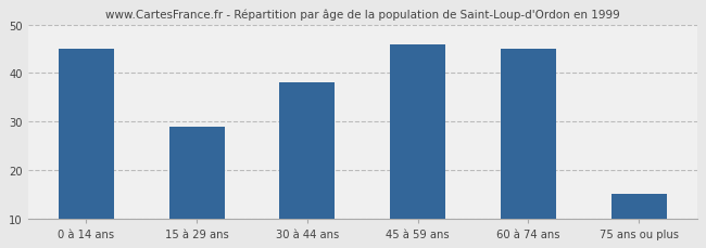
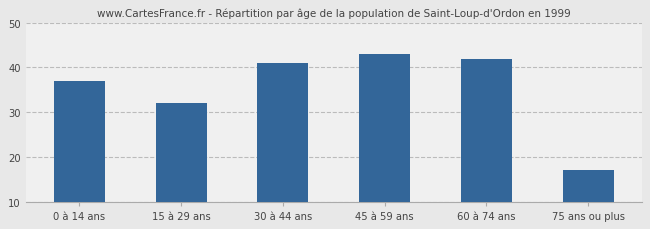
0 à 14 ans: 45 -> 37
15 à 29 ans: 29 -> 32
30 à 44 ans: 38 -> 41
45 à 59 ans: 46 -> 43
60 à 74 ans: 45 -> 42
75 ans ou plus: 15 -> 17
